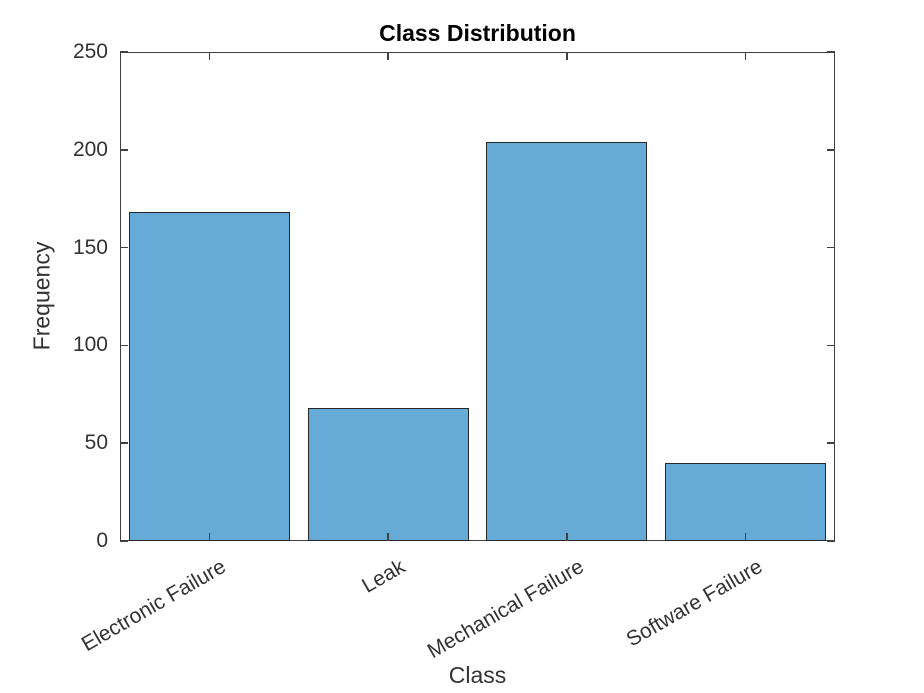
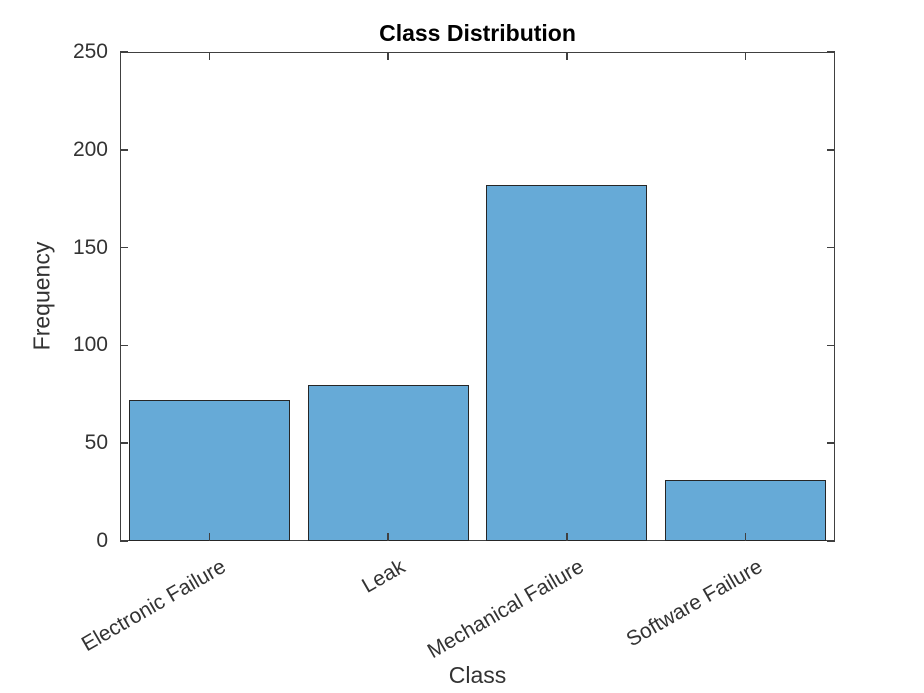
Electronic Failure: 168 -> 72
Leak: 68 -> 80
Mechanical Failure: 204 -> 182
Software Failure: 40 -> 31
